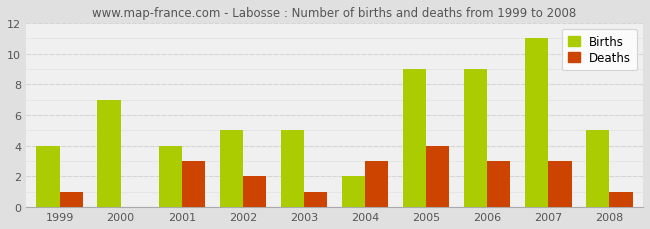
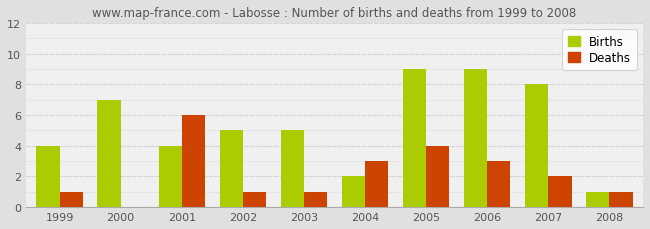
Deaths/2001: 3 -> 6
Deaths/2002: 2 -> 1
Births/2007: 11 -> 8
Deaths/2007: 3 -> 2
Births/2008: 5 -> 1
